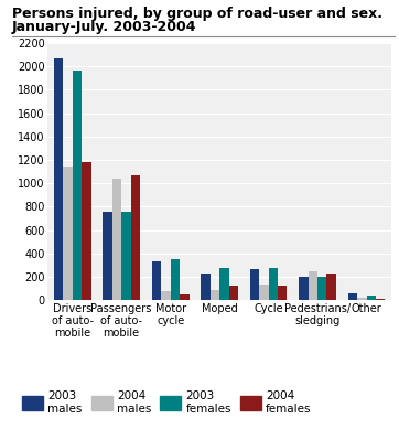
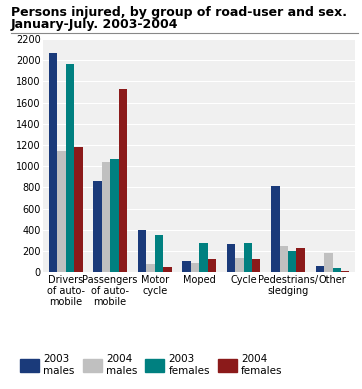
2003 males/Passengers of auto- mobile: 760 -> 860
2003 females/Passengers of auto- mobile: 760 -> 1070
2004 females/Passengers of auto- mobile: 1070 -> 1730
2003 males/Motor cycle: 330 -> 400
2003 males/Moped: 230 -> 110
2003 males/Pedestrians/ sledging: 200 -> 810
2004 males/Other: 20 -> 180
